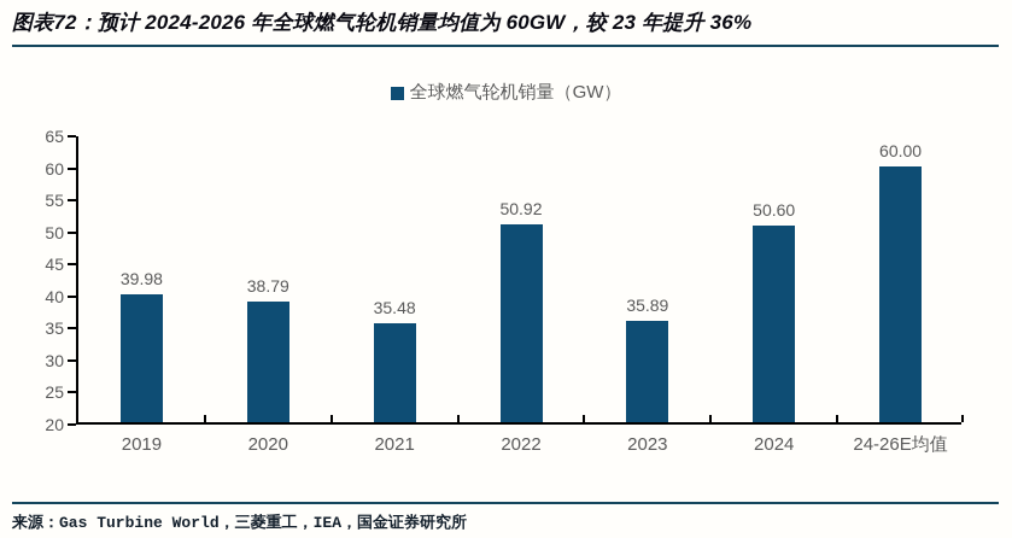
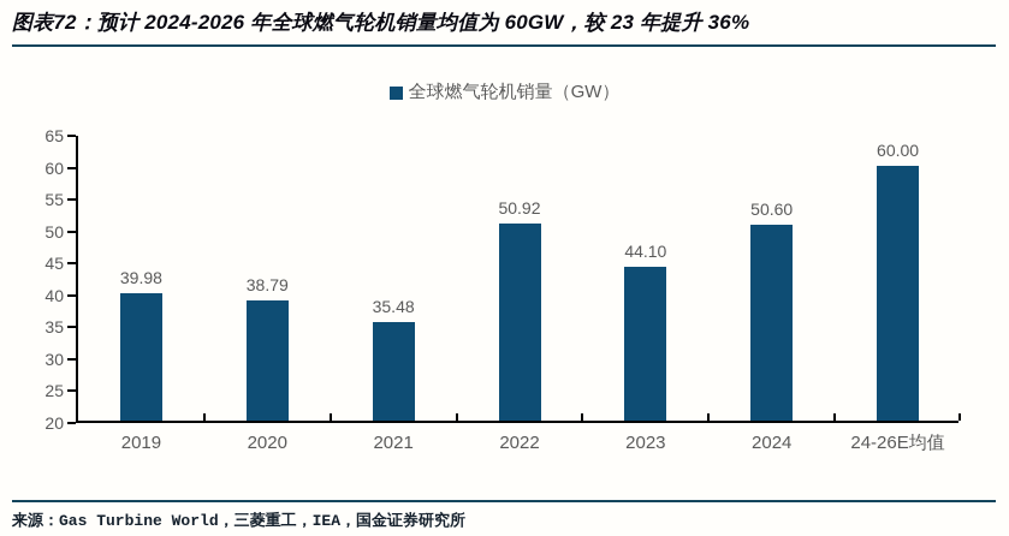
2023: 35.89 -> 44.10
